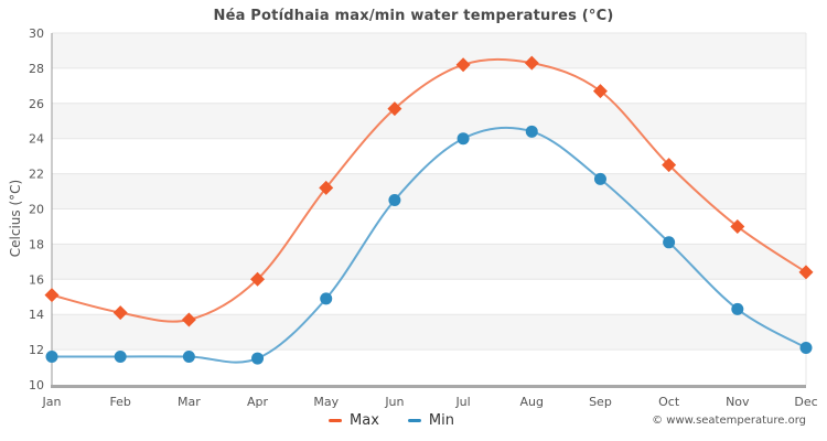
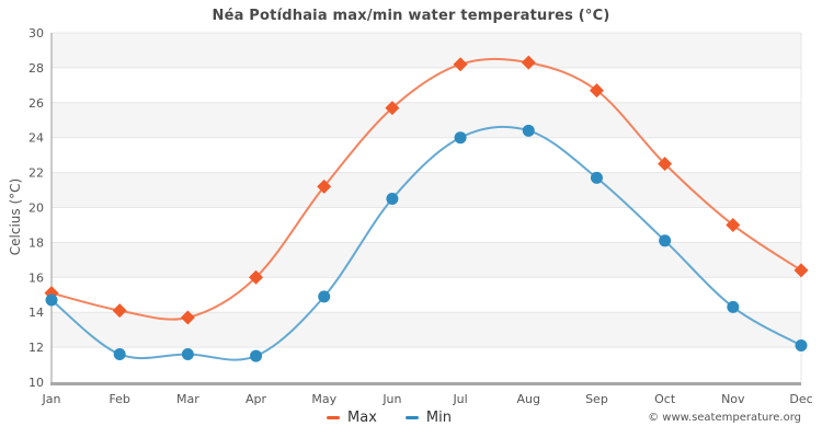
Min/Jan: 11.6 -> 14.7
